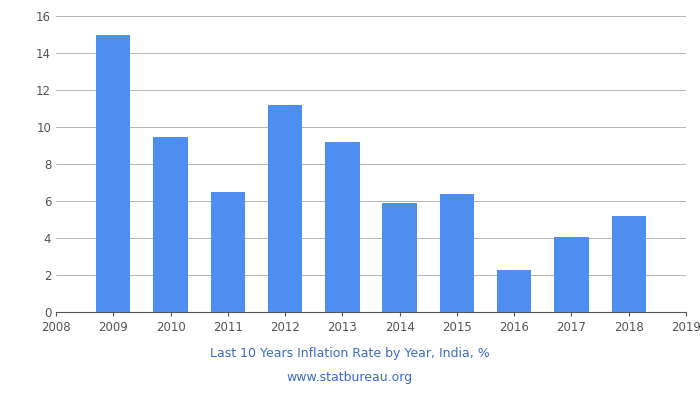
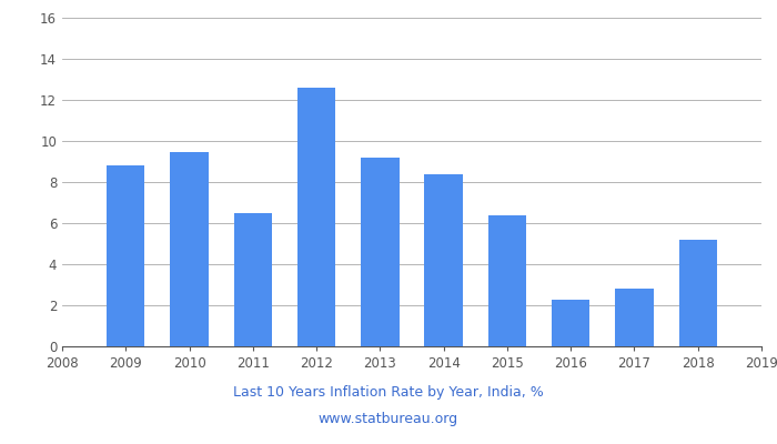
2009: 15.0 -> 8.8
2012: 11.2 -> 12.6
2014: 5.9 -> 8.4
2017: 4.0 -> 2.8
